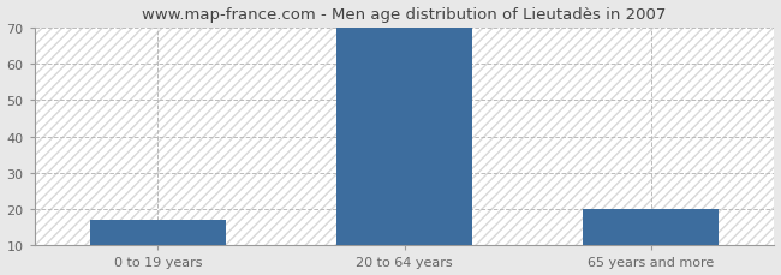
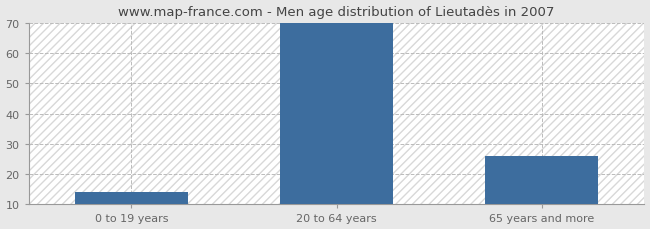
0 to 19 years: 17 -> 14
65 years and more: 20 -> 26
